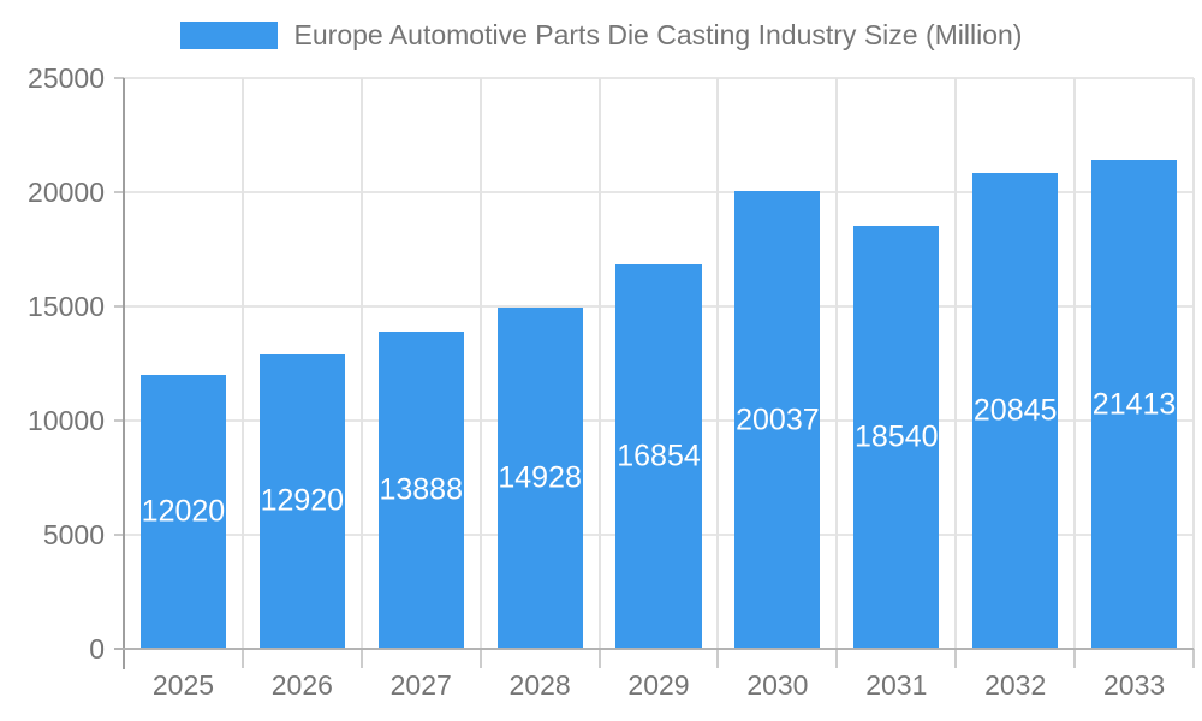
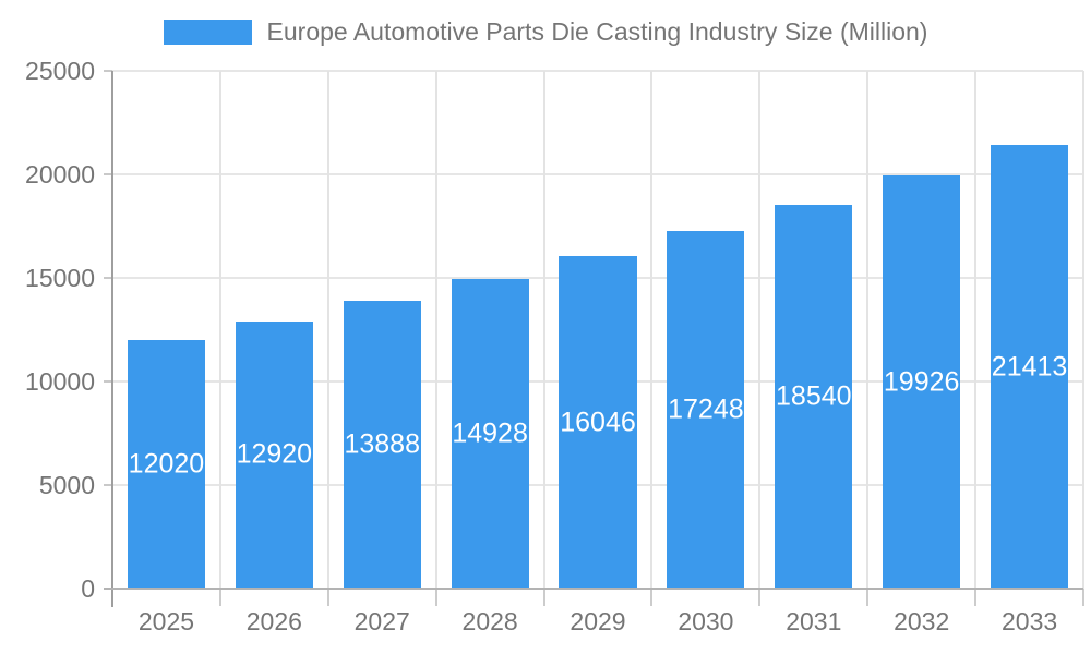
2029: 16854 -> 16046
2030: 20037 -> 17248
2032: 20845 -> 19926
